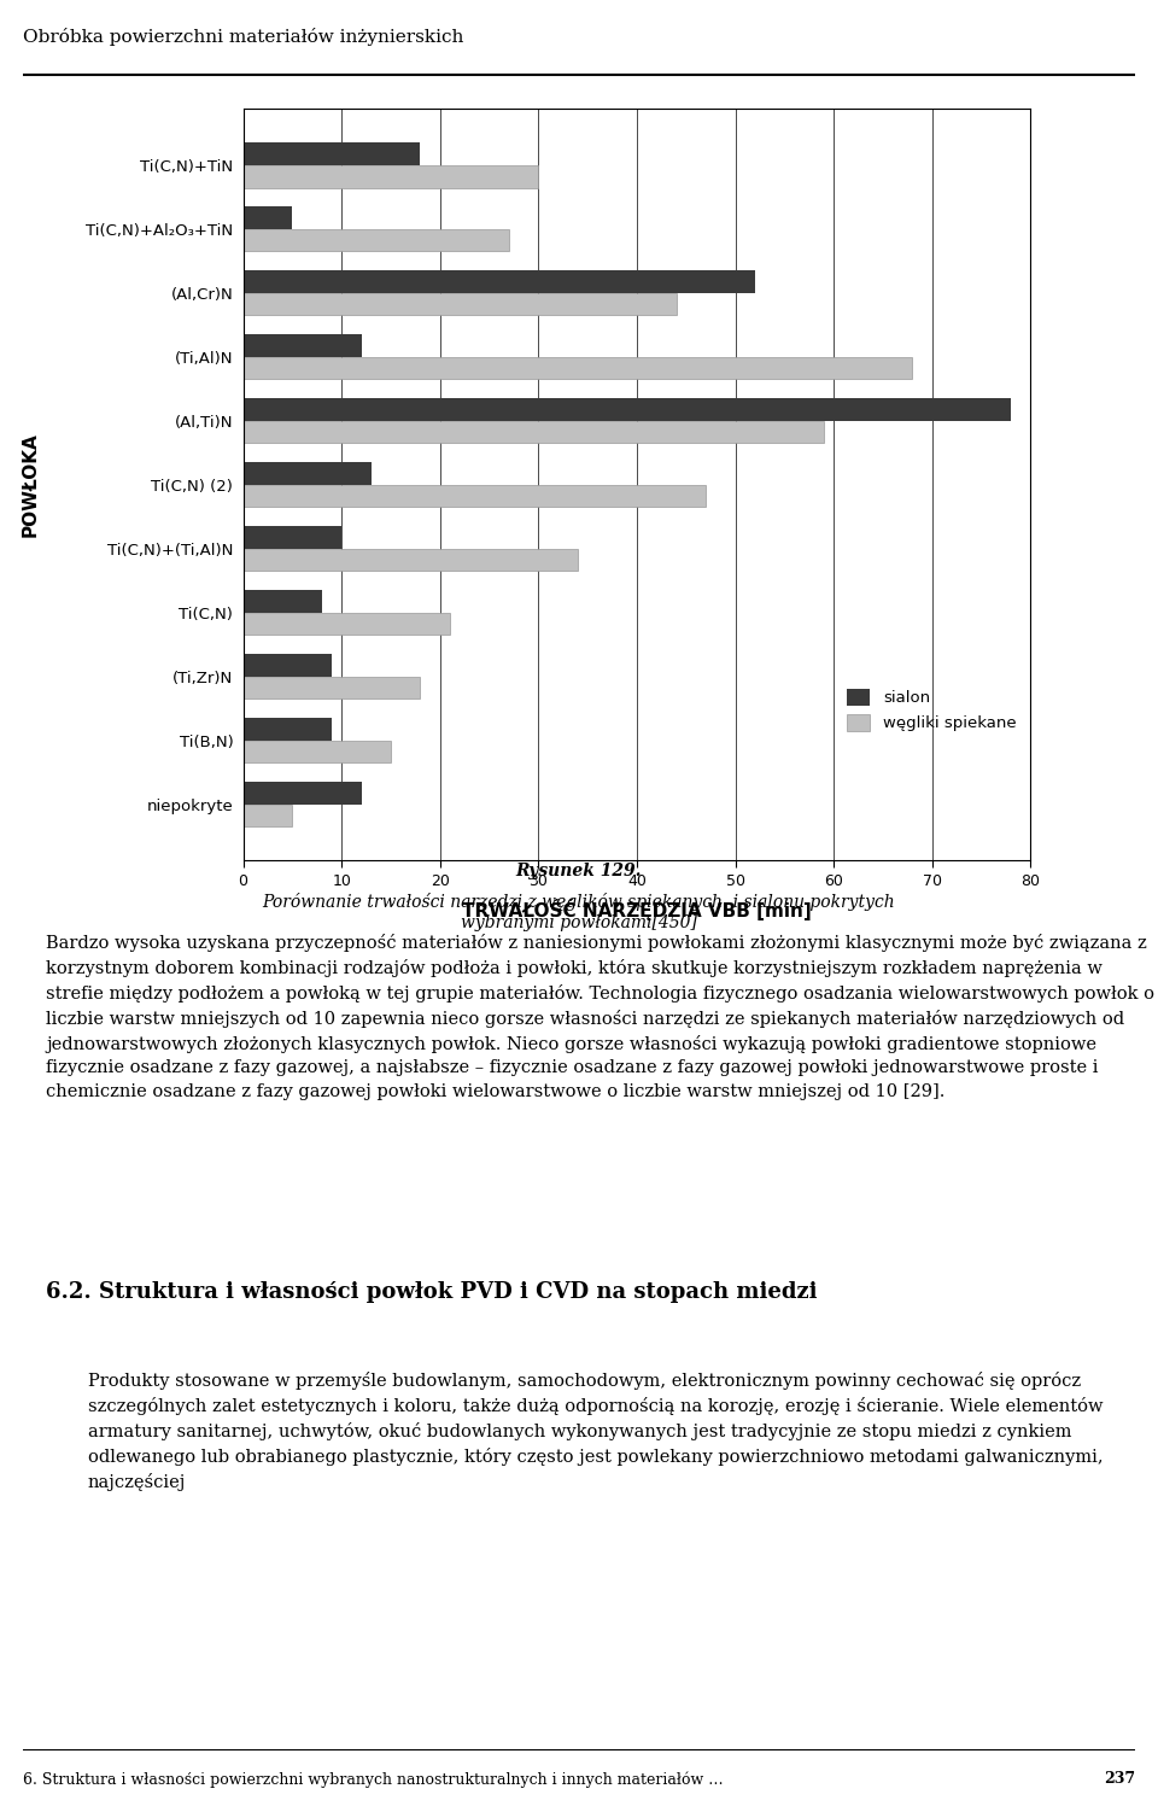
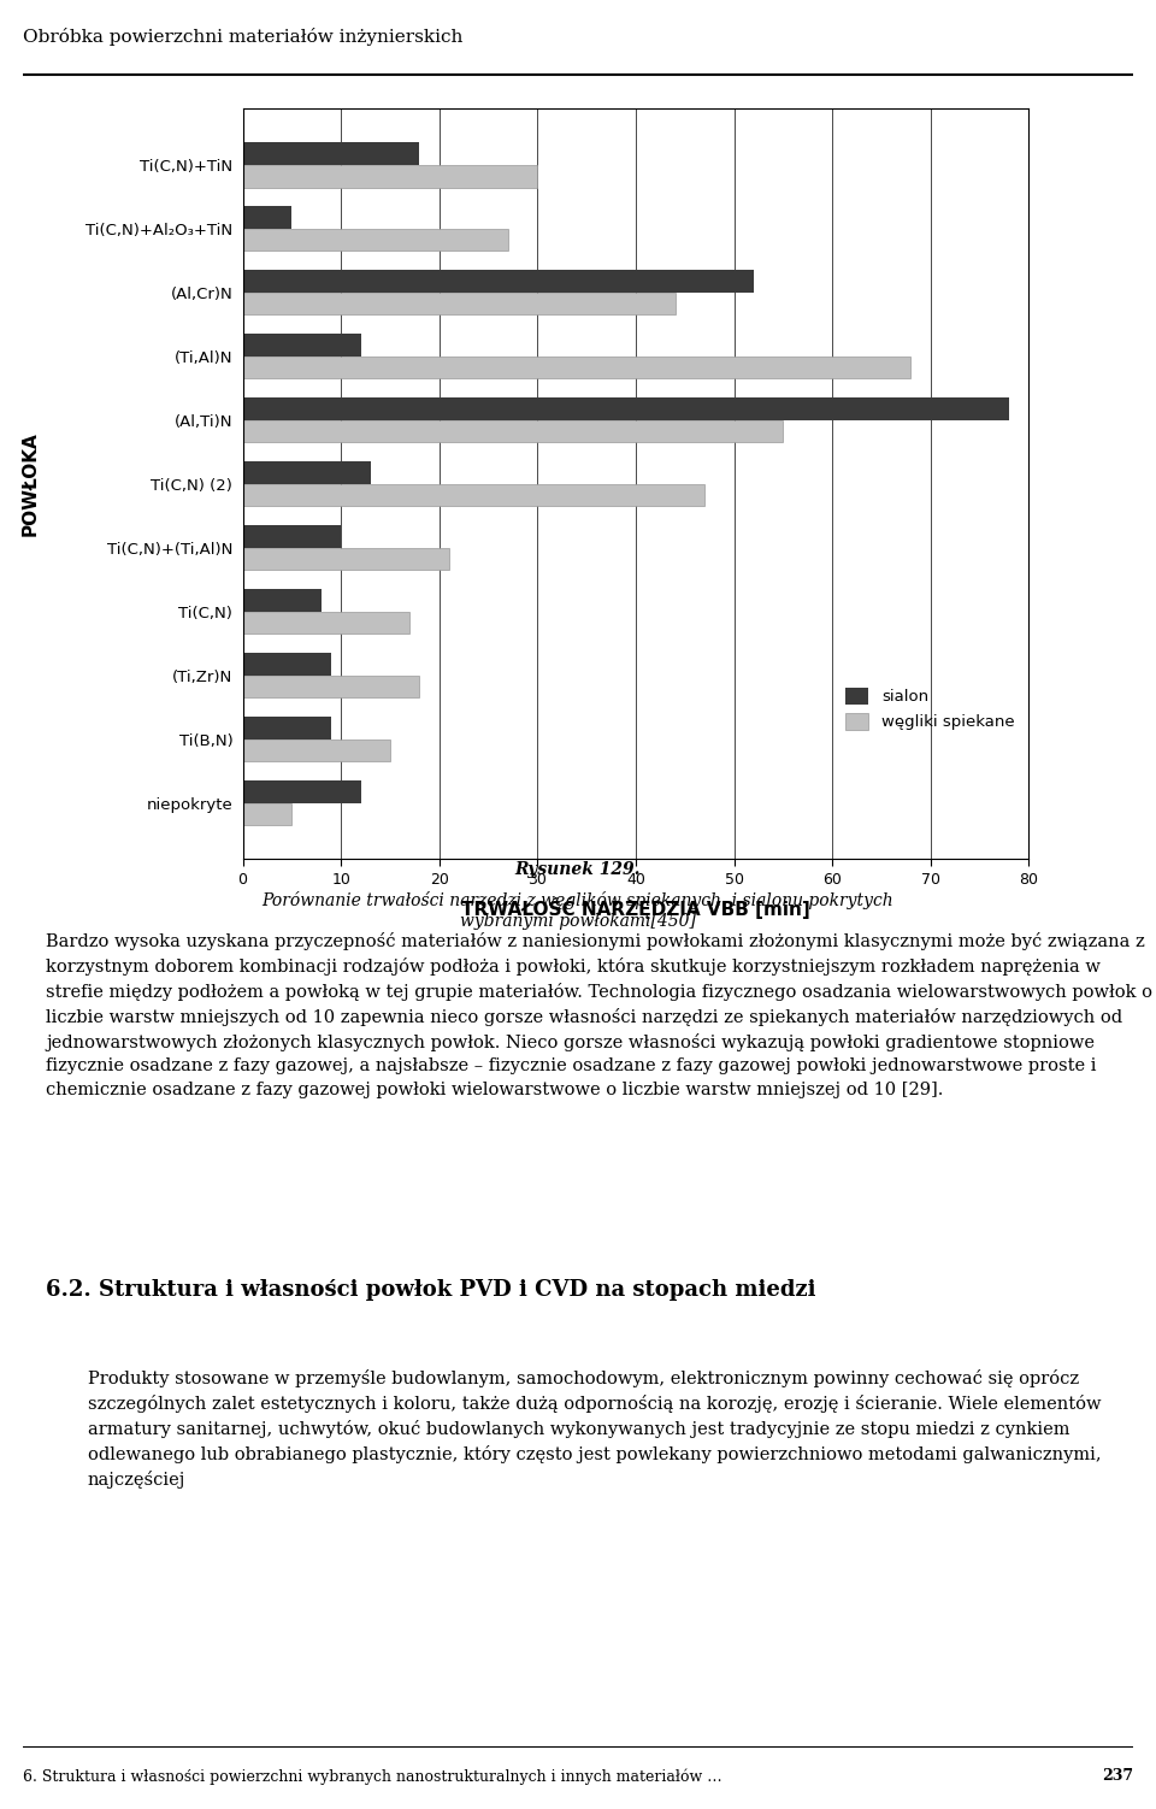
węgliki spiekane/(Al,Ti)N: 59 -> 55
węgliki spiekane/Ti(C,N)+(Ti,Al)N: 34 -> 21
węgliki spiekane/Ti(C,N): 21 -> 17
